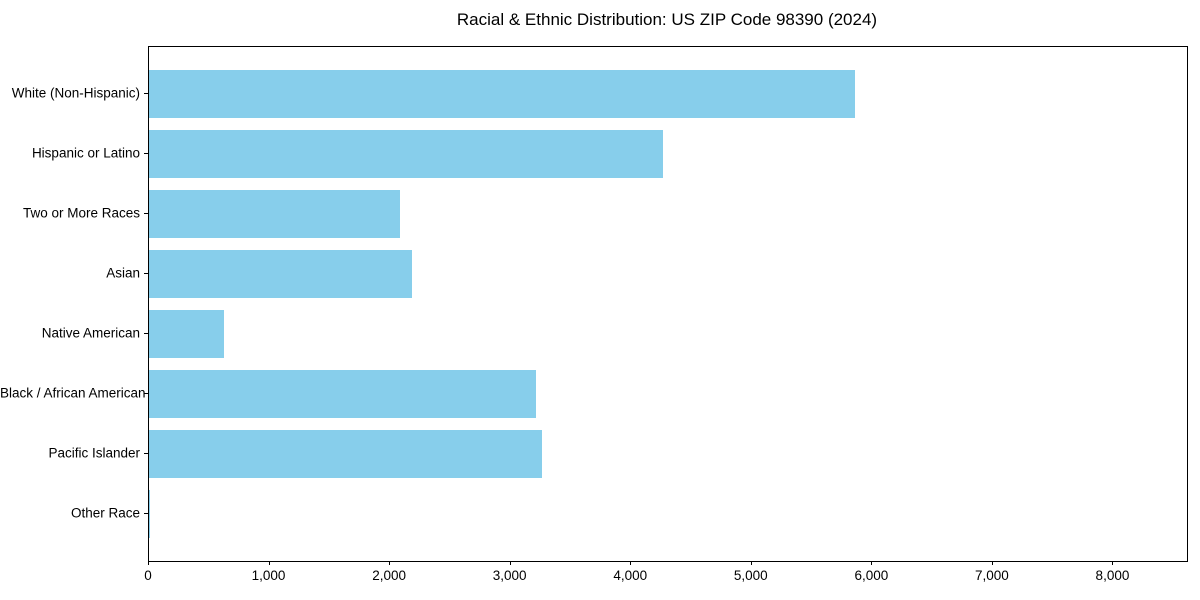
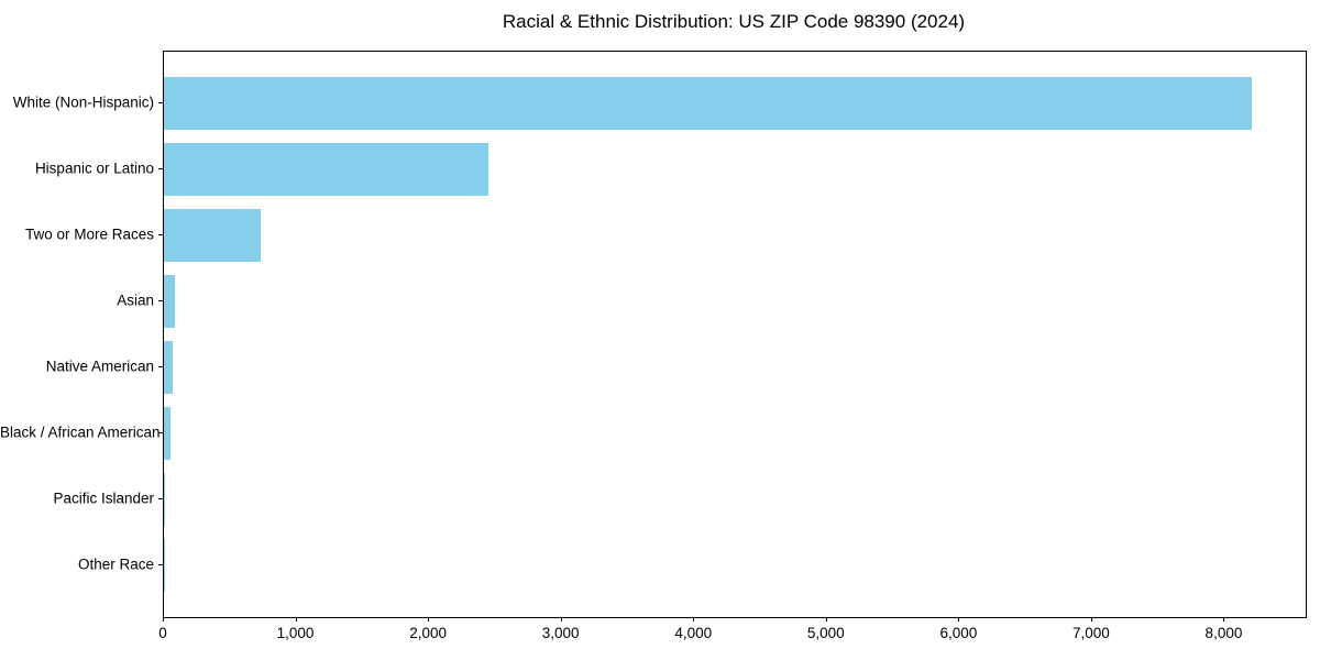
White (Non-Hispanic): 5860 -> 8200
Hispanic or Latino: 4260 -> 2450
Two or More Races: 2080 -> 730
Asian: 2180 -> 80
Native American: 620 -> 60
Black / African American: 3210 -> 50
Pacific Islander: 3260 -> 10
